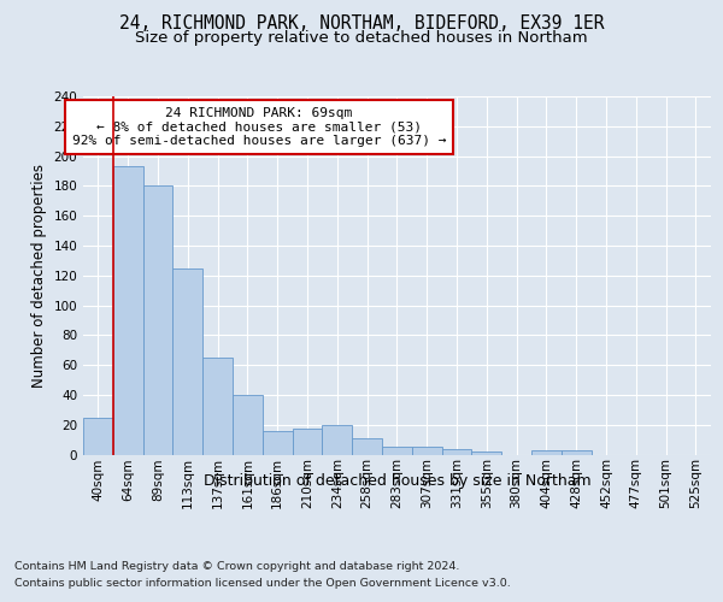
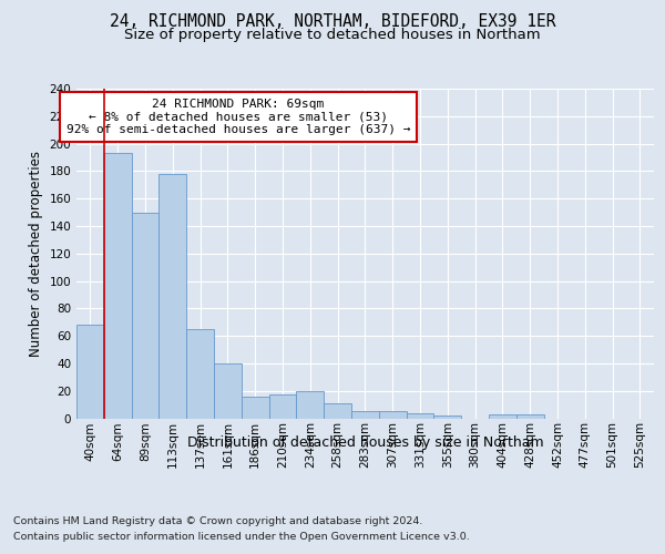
40sqm: 25 -> 68
89sqm: 180 -> 150
113sqm: 125 -> 178
